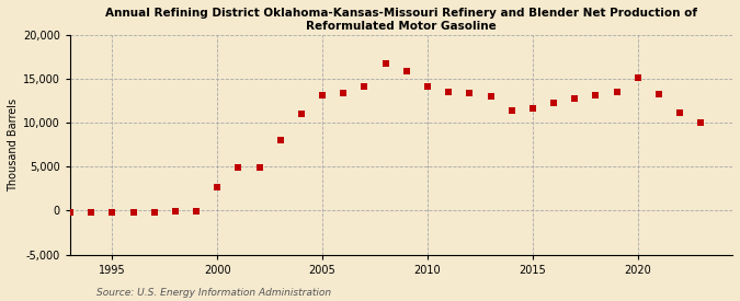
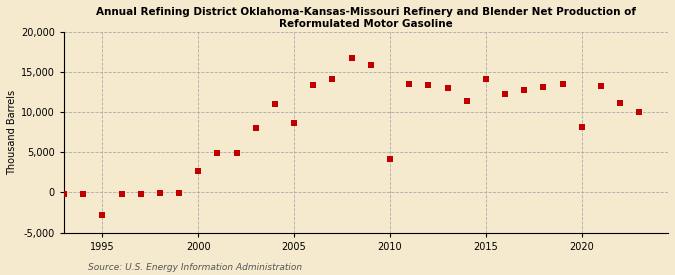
1995: -200 -> -2,800
2005: 13,200 -> 8,600
2010: 14,200 -> 4,200
2015: 11,700 -> 14,200
2020: 15,200 -> 8,200
